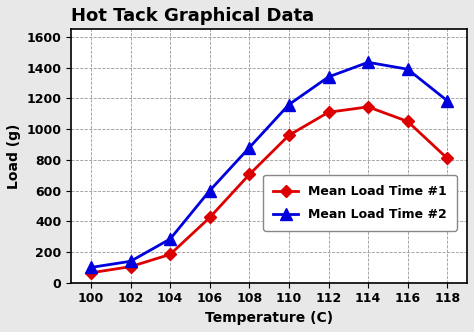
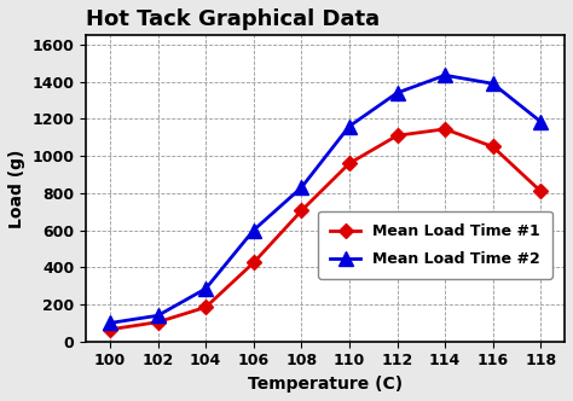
Mean Load Time #2/108: 880 -> 830
